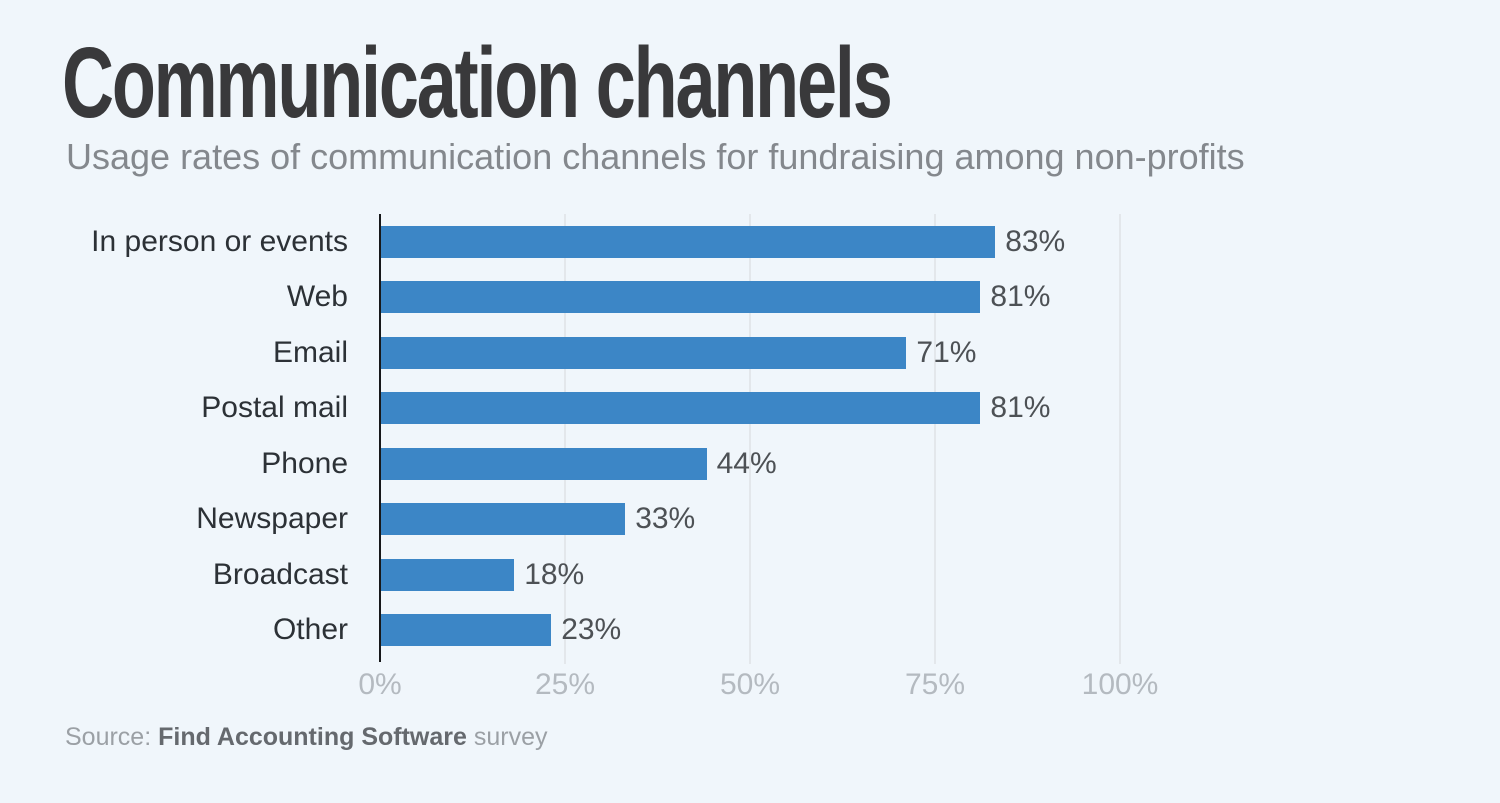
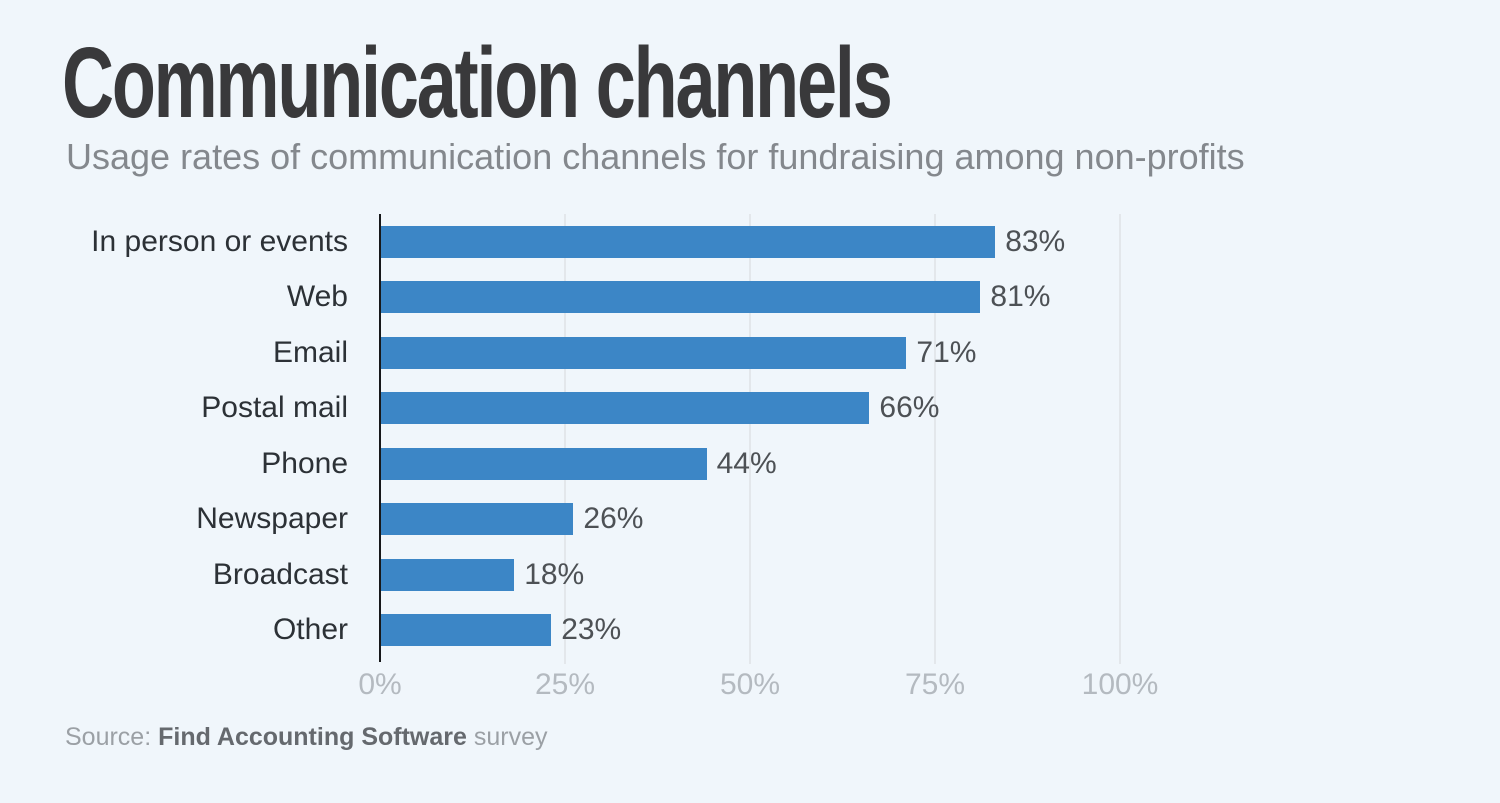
Postal mail: 81% -> 66%
Newspaper: 33% -> 26%
